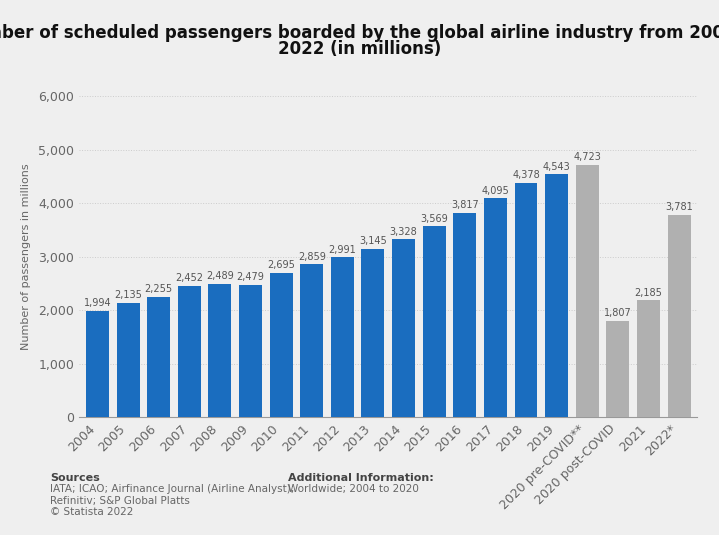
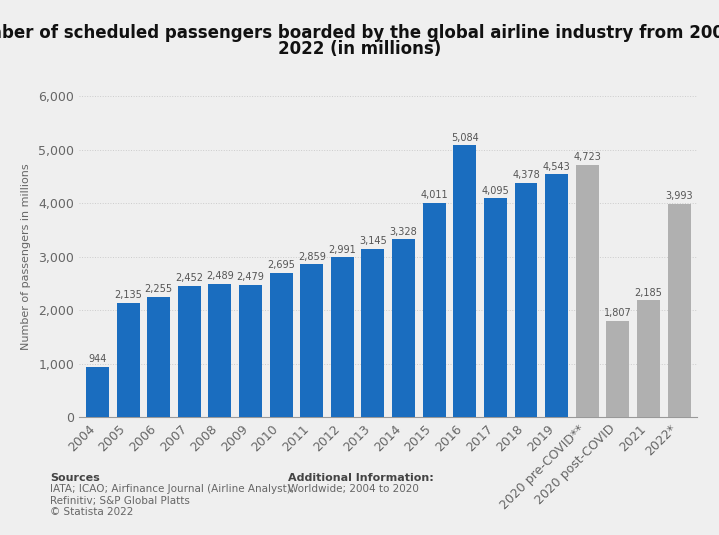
2004: 1,994 -> 944
2015: 3,569 -> 4,011
2016: 3,817 -> 5,084
2022*: 3,781 -> 3,993
